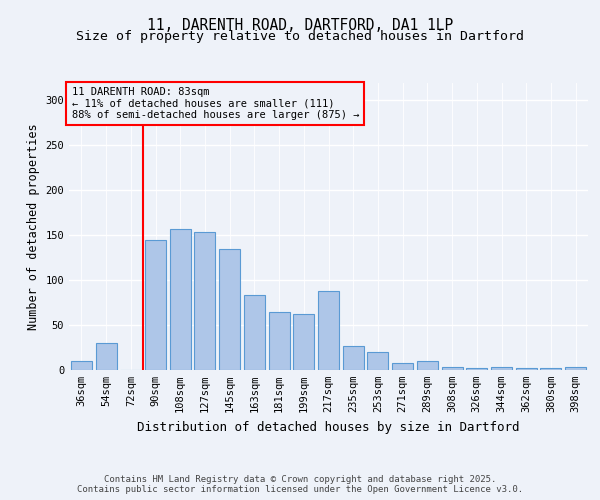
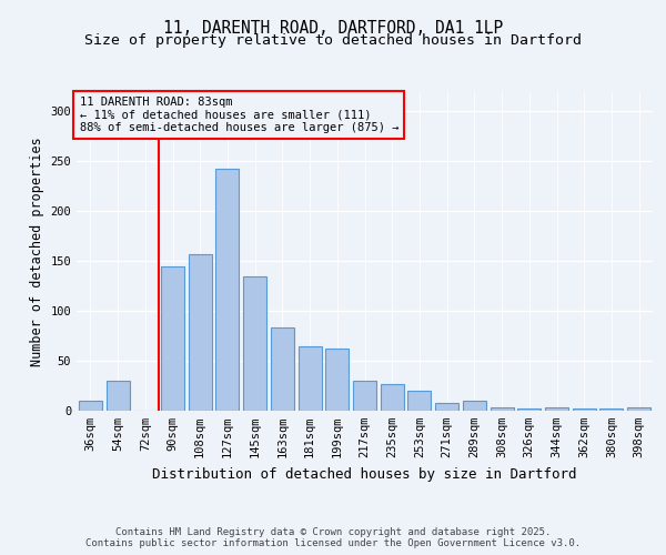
127sqm: 154 -> 243
217sqm: 88 -> 30
